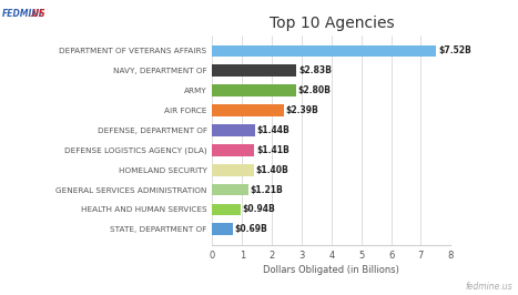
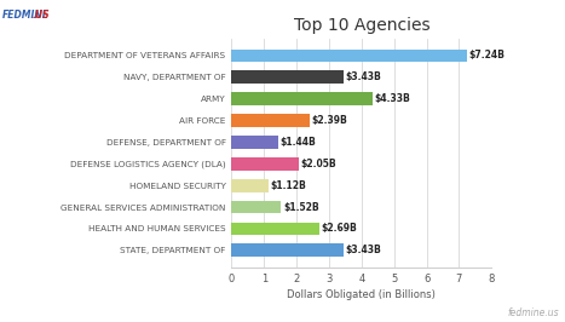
DEPARTMENT OF VETERANS AFFAIRS: $7.52B -> $7.24B
NAVY, DEPARTMENT OF: $2.83B -> $3.43B
ARMY: $2.80B -> $4.33B
DEFENSE LOGISTICS AGENCY (DLA): $1.41B -> $2.05B
HOMELAND SECURITY: $1.40B -> $1.12B
GENERAL SERVICES ADMINISTRATION: $1.21B -> $1.52B
HEALTH AND HUMAN SERVICES: $0.94B -> $2.69B
STATE, DEPARTMENT OF: $0.69B -> $3.43B
